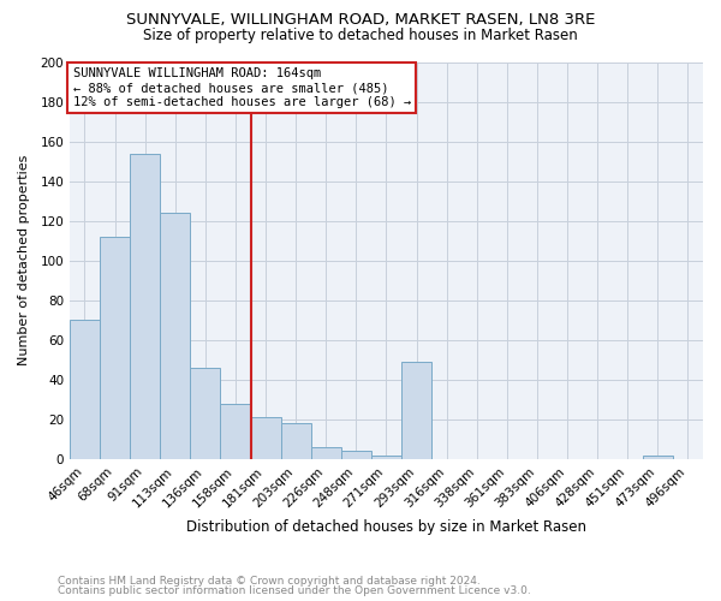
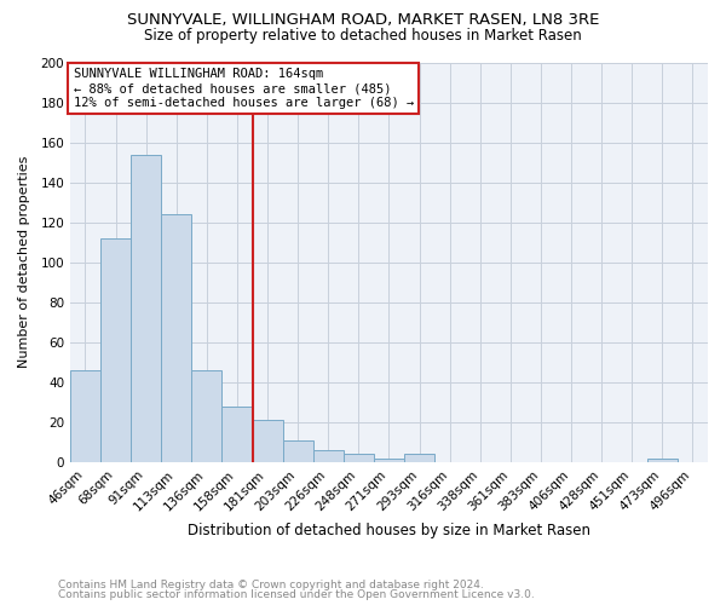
46sqm: 70 -> 46
203sqm: 18 -> 11
293sqm: 49 -> 4
